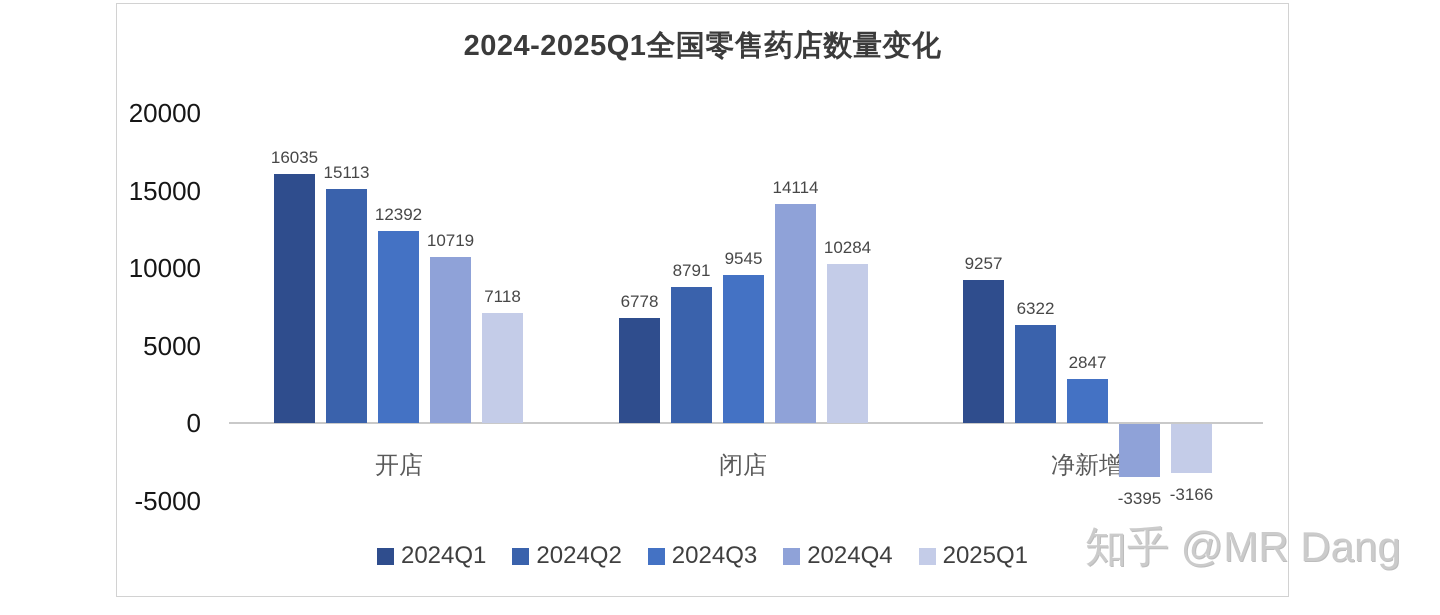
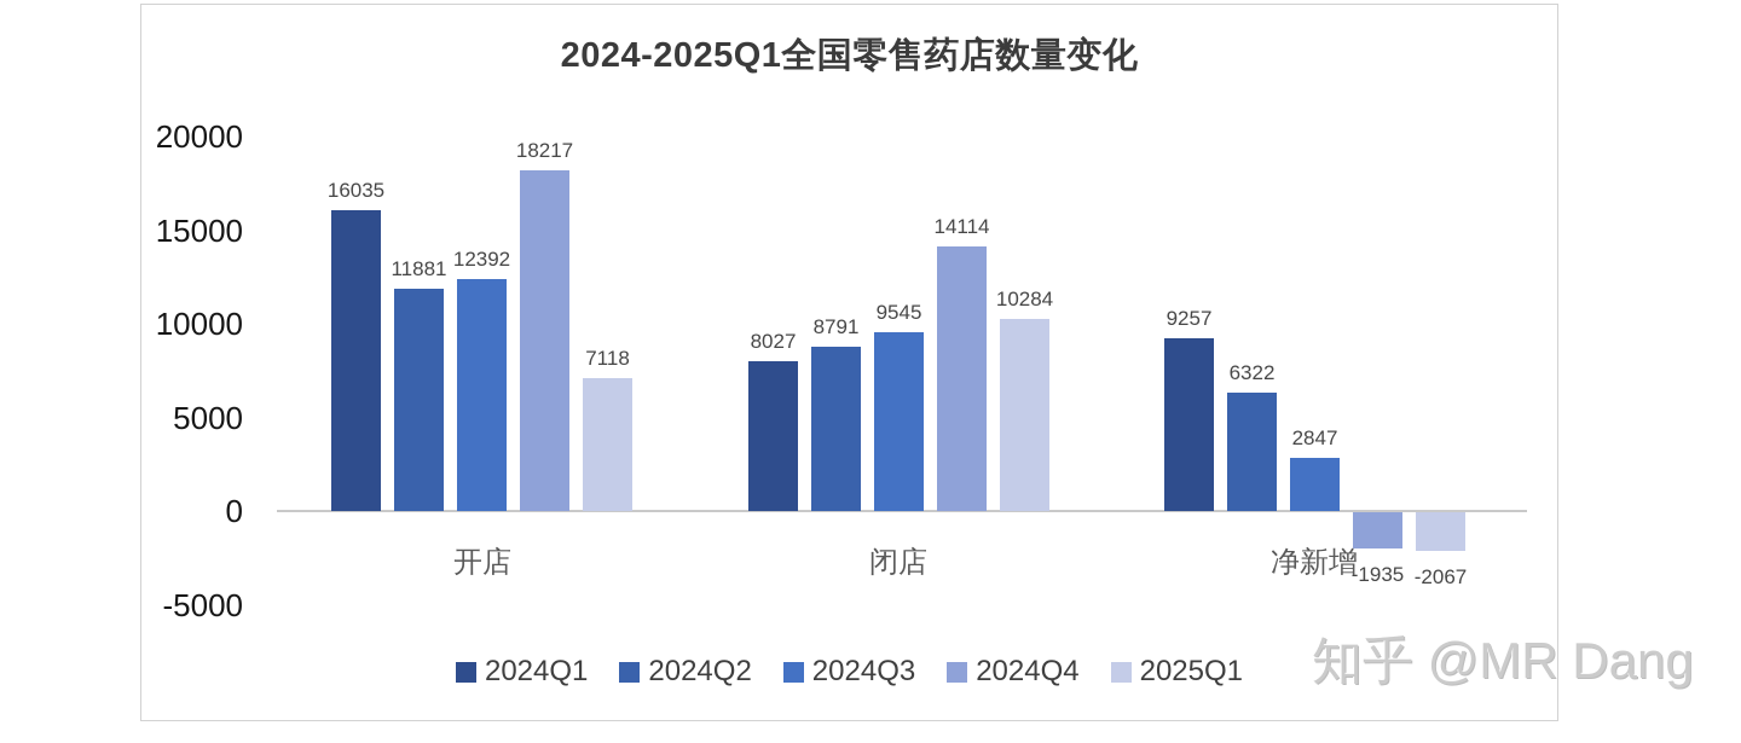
2024Q2/开店: 15113 -> 11881
2024Q4/开店: 10719 -> 18217
2024Q1/闭店: 6778 -> 8027
2024Q4/净新增: -3395 -> -1935
2025Q1/净新增: -3166 -> -2067
